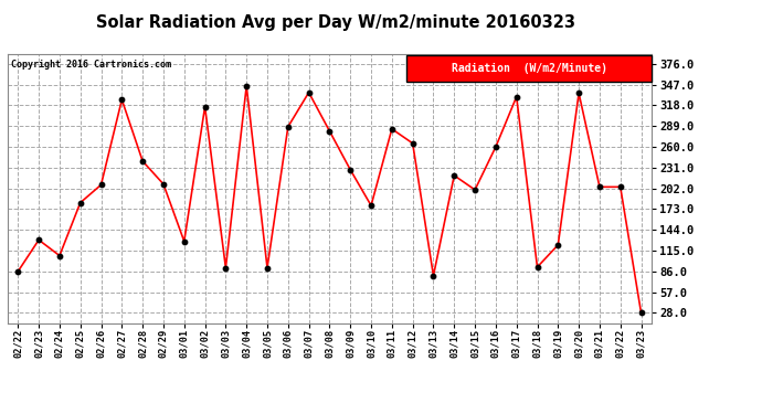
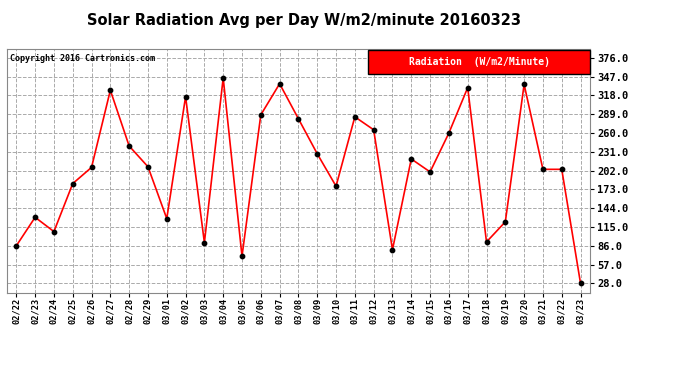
03/05: 91 -> 70
